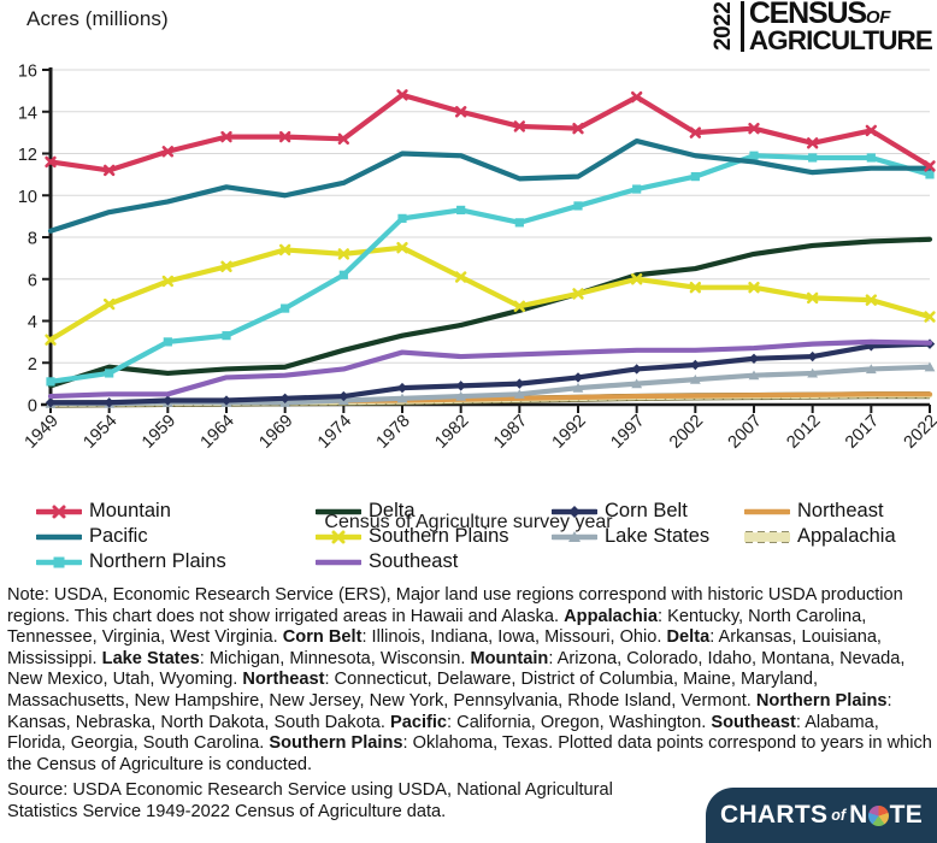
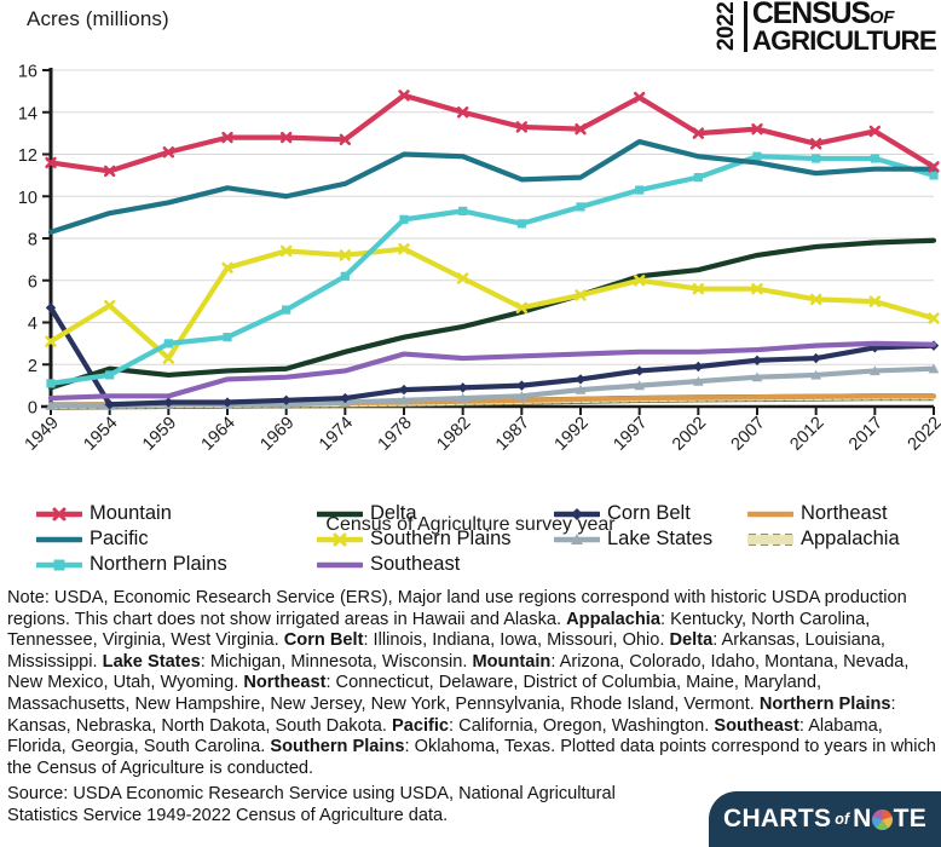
Corn Belt/1949: 0.1 -> 4.7
Southern Plains/1959: 5.9 -> 2.3
